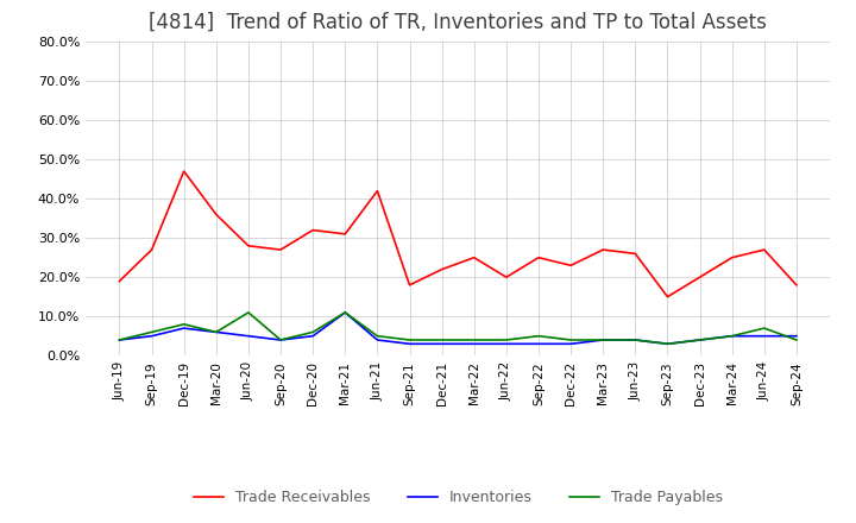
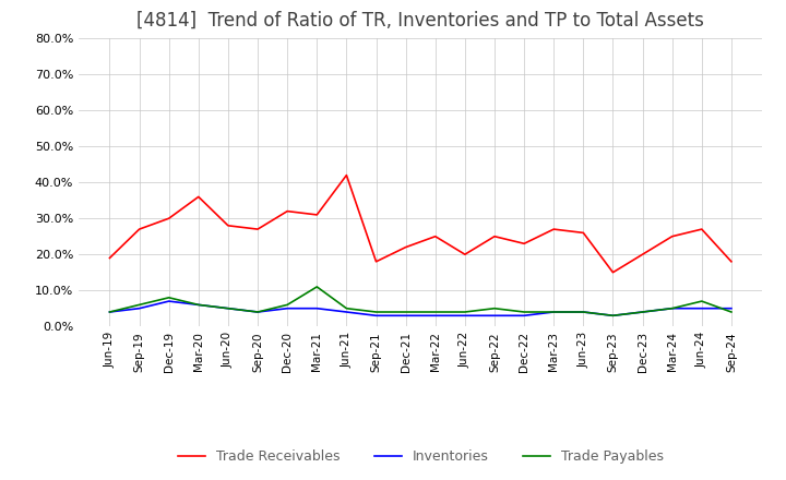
Trade Receivables/Dec-19: 47% -> 30%
Trade Payables/Jun-20: 11% -> 5%
Inventories/Mar-21: 11% -> 5%
